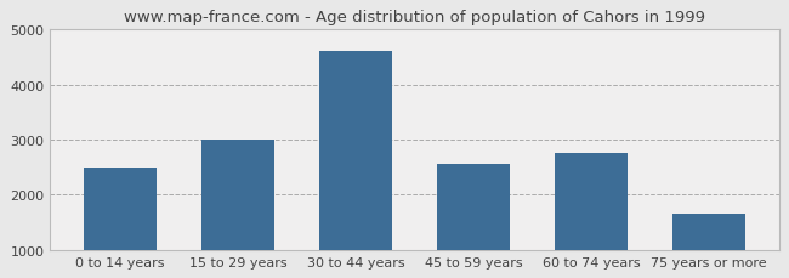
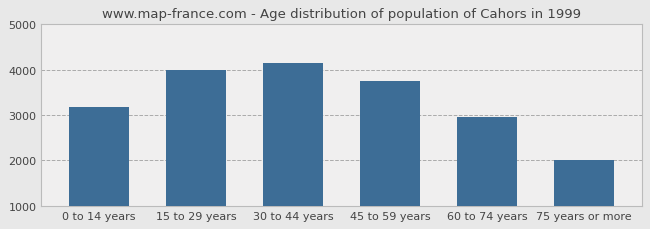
0 to 14 years: 2500 -> 3180
15 to 29 years: 3000 -> 4000
30 to 44 years: 4600 -> 4150
45 to 59 years: 2550 -> 3750
60 to 74 years: 2750 -> 2950
75 years or more: 1650 -> 2010
